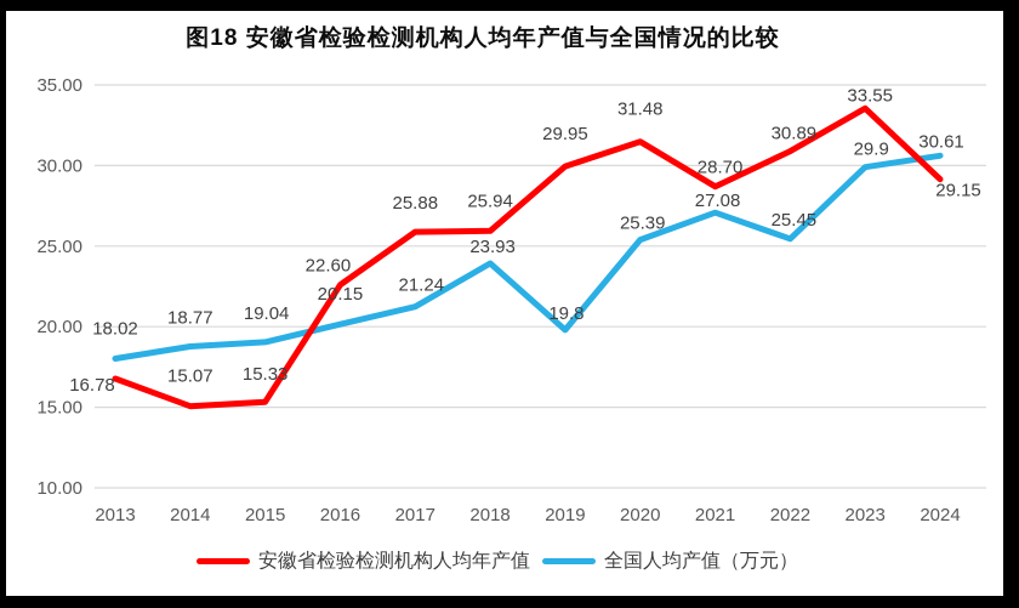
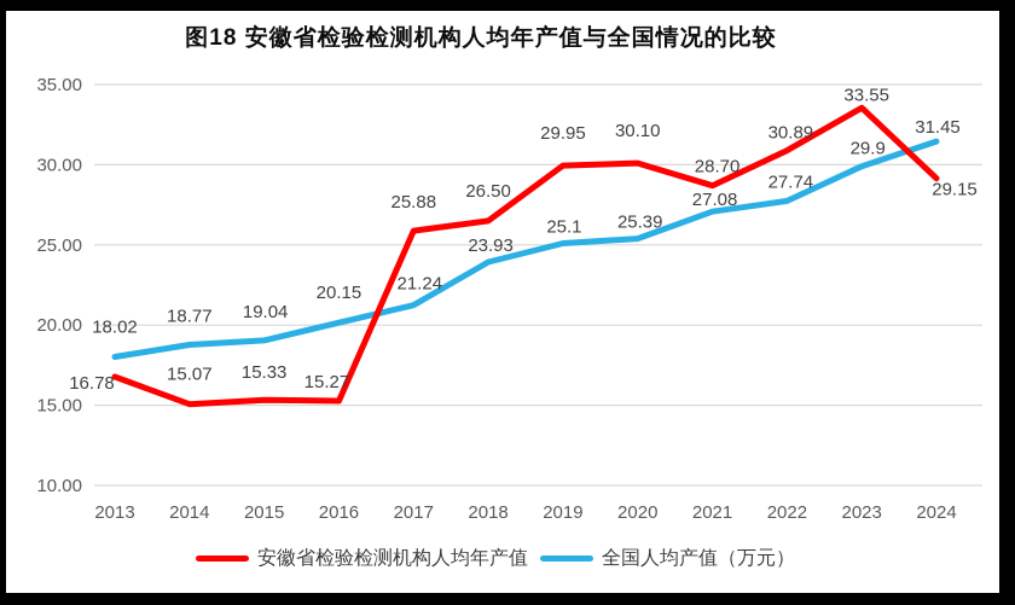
安徽省检验检测机构人均年产值/2016: 22.60 -> 15.27
安徽省检验检测机构人均年产值/2018: 25.94 -> 26.50
全国人均产值（万元）/2019: 19.8 -> 25.1
安徽省检验检测机构人均年产值/2020: 31.48 -> 30.10
全国人均产值（万元）/2022: 25.45 -> 27.74
全国人均产值（万元）/2024: 30.61 -> 31.45
